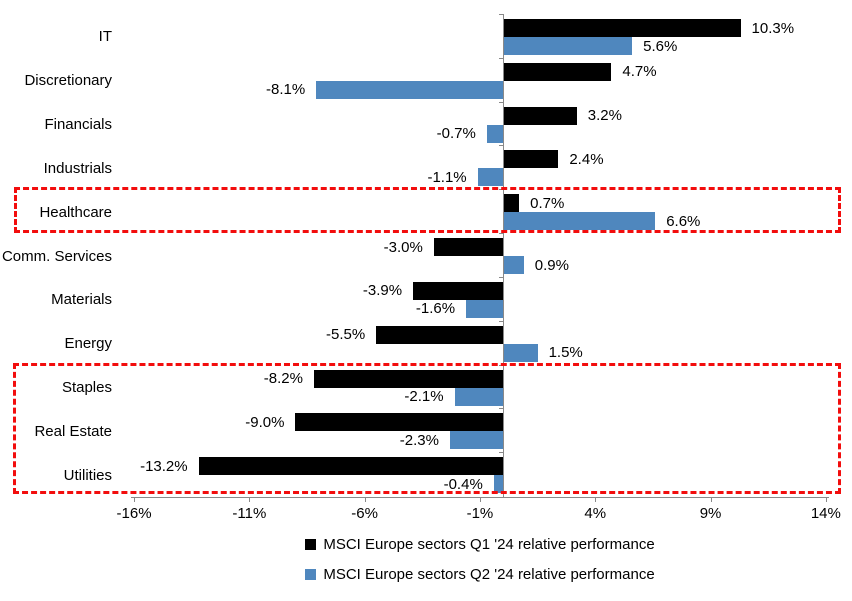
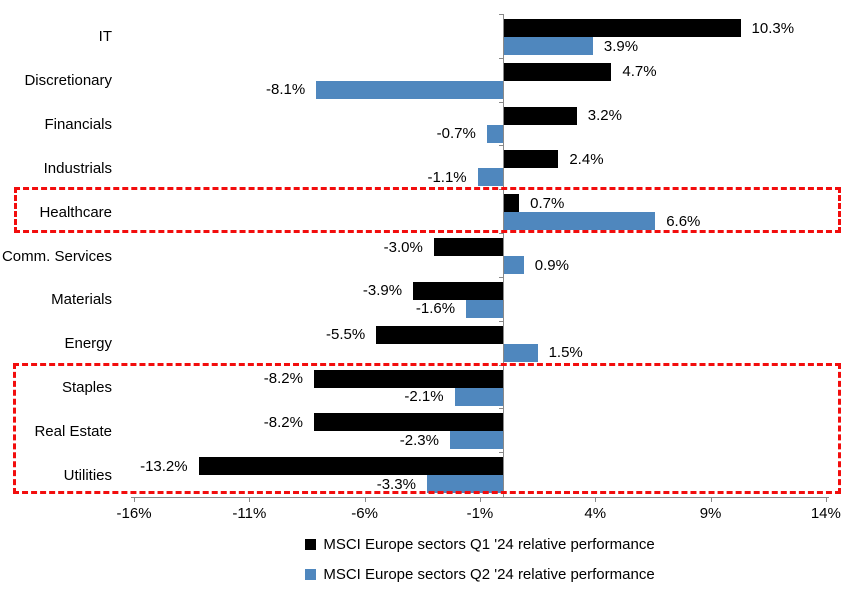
MSCI Europe sectors Q2 '24 relative performance/IT: 5.6% -> 3.9%
MSCI Europe sectors Q1 '24 relative performance/Real Estate: -9.0% -> -8.2%
MSCI Europe sectors Q2 '24 relative performance/Utilities: -0.4% -> -3.3%
